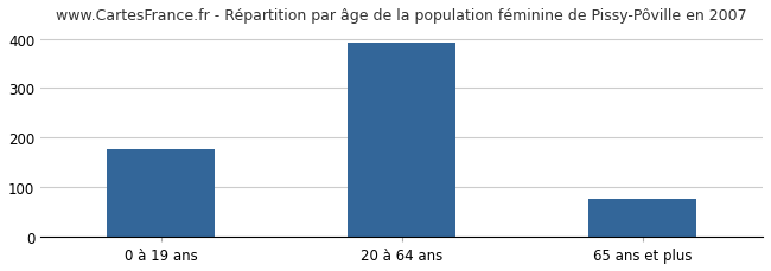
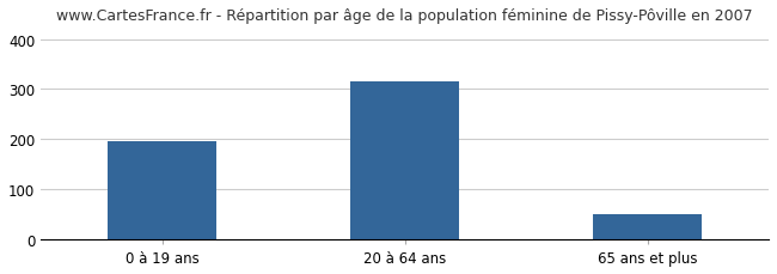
0 à 19 ans: 178 -> 195
20 à 64 ans: 392 -> 315
65 ans et plus: 77 -> 50
